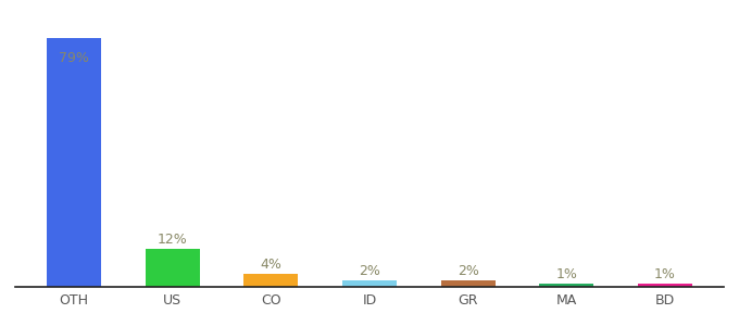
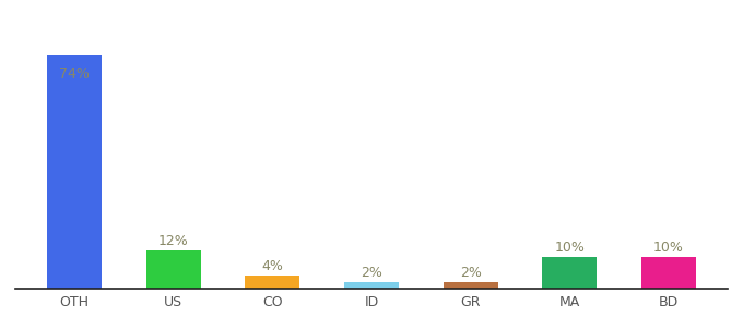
OTH: 79% -> 74%
MA: 1% -> 10%
BD: 1% -> 10%
